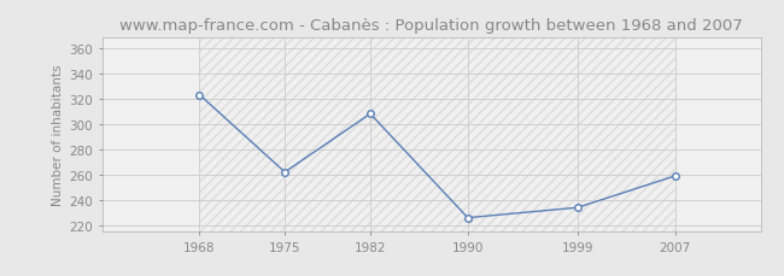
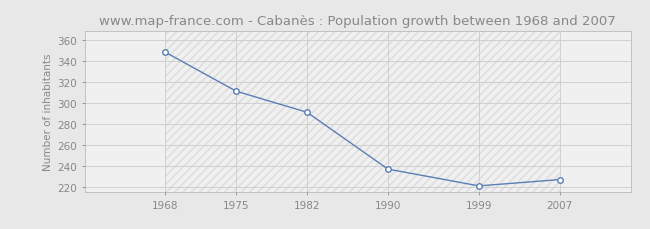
1968: 323 -> 348
1975: 262 -> 311
1982: 308 -> 291
1990: 226 -> 237
1999: 234 -> 221
2007: 259 -> 227
